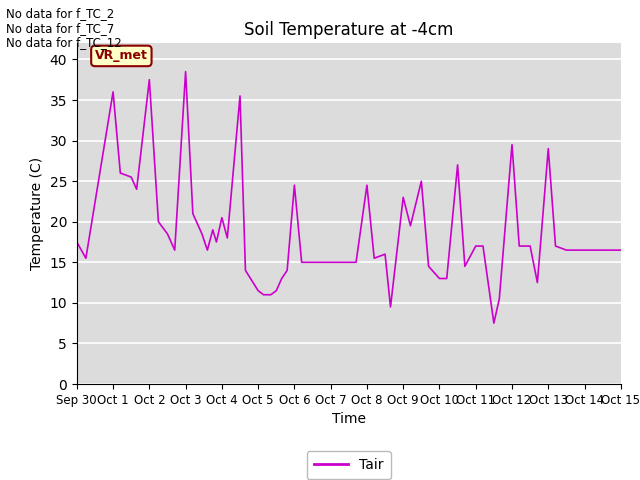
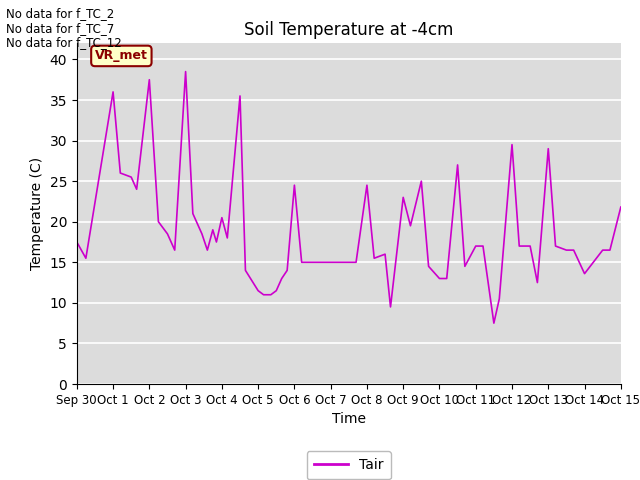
Oct 14: 16.5 -> 13.6
Oct 15: 16.5 -> 21.8
